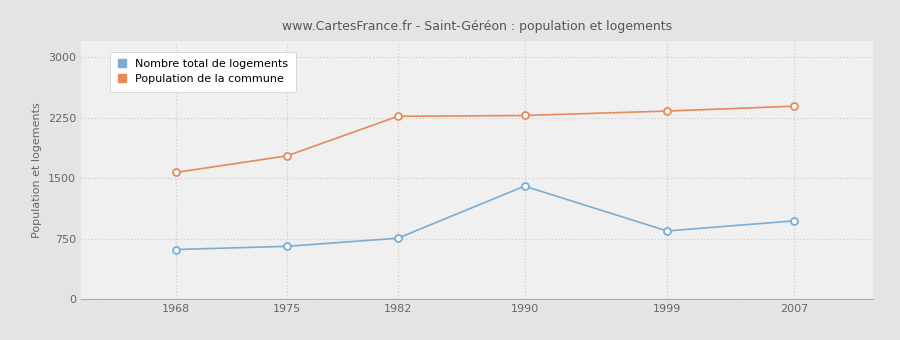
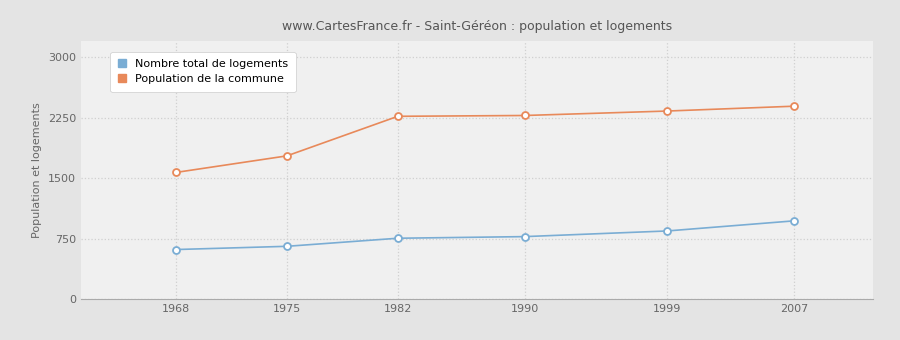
Nombre total de logements/1990: 1400 -> 780
